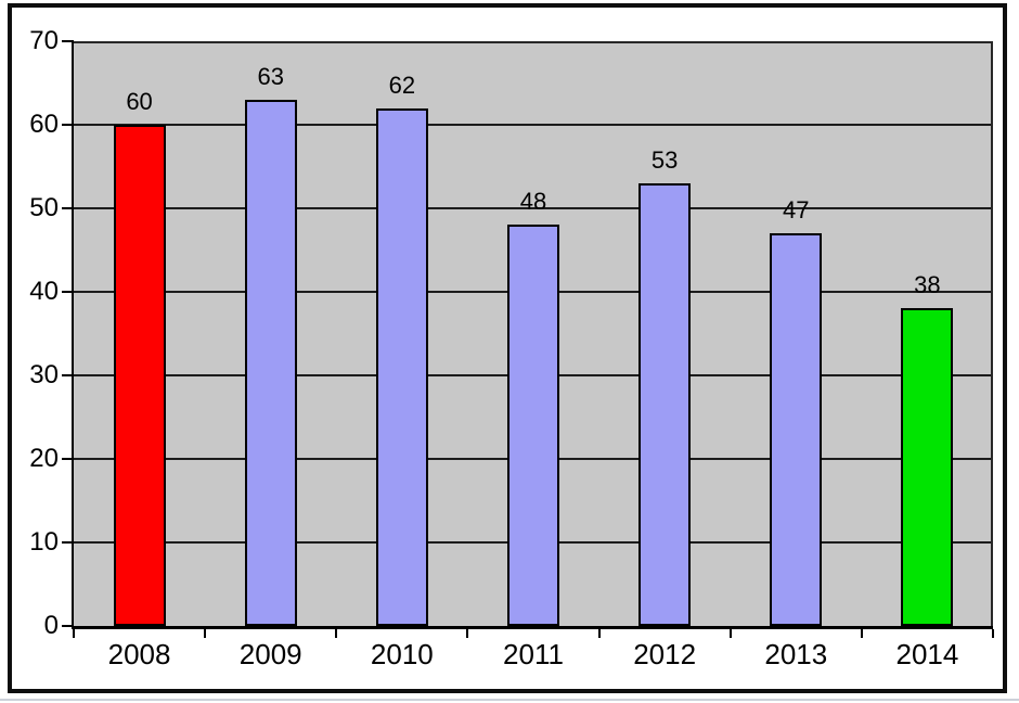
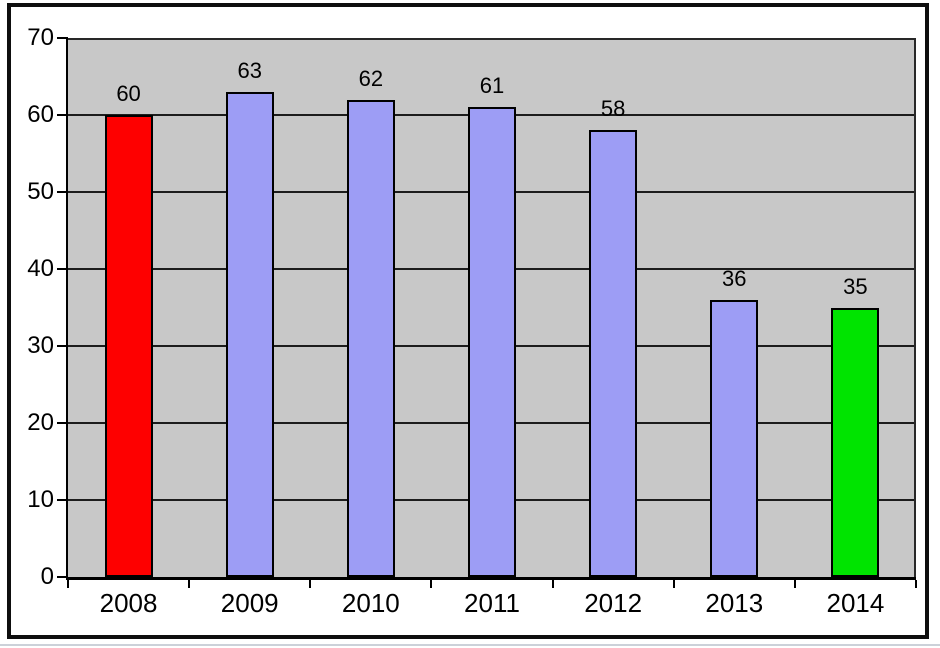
2011: 48 -> 61
2012: 53 -> 58
2013: 47 -> 36
2014: 38 -> 35
